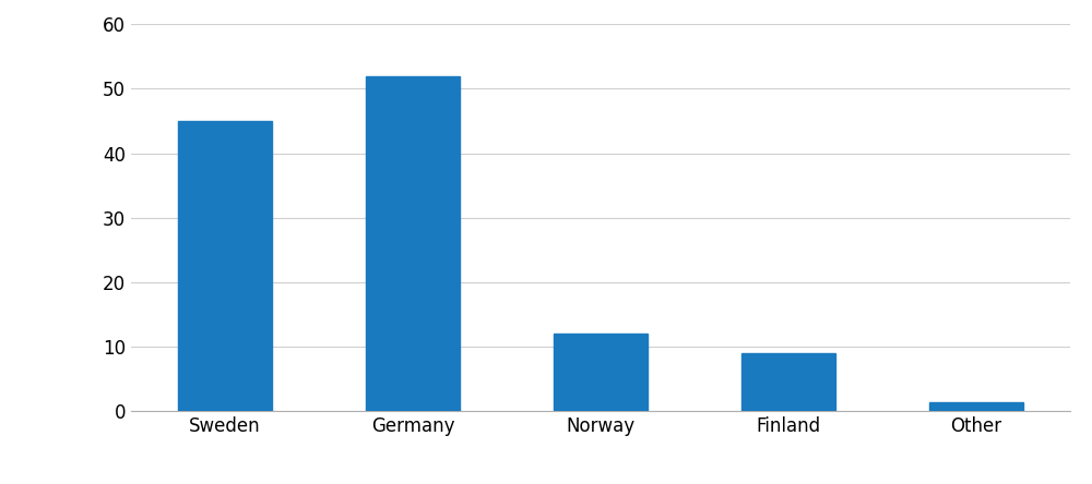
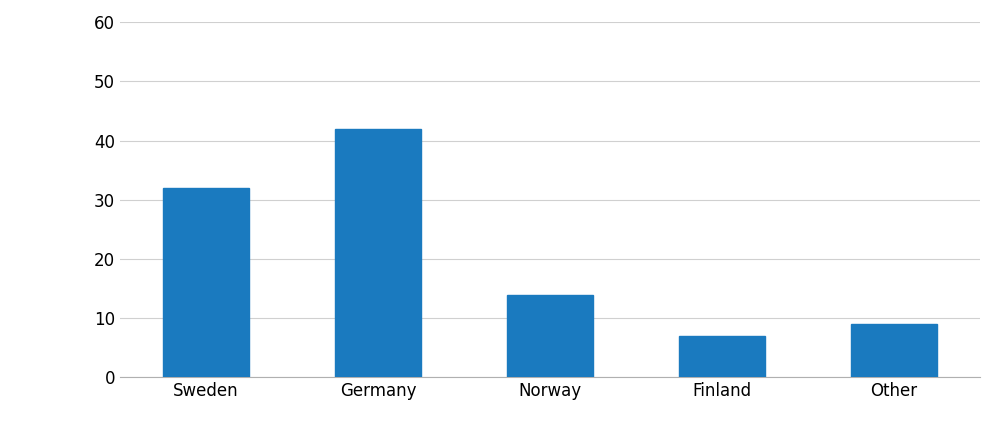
Sweden: 45.0 -> 32.0
Germany: 52.0 -> 42.0
Norway: 12.0 -> 14.0
Finland: 9.0 -> 7.0
Other: 1.5 -> 9.0
